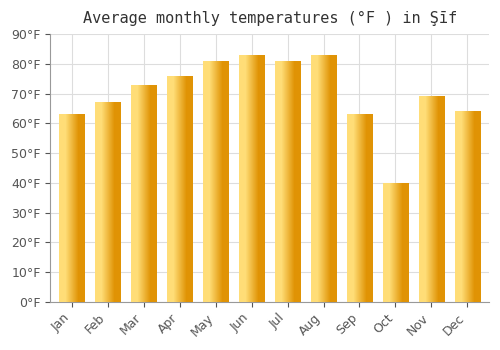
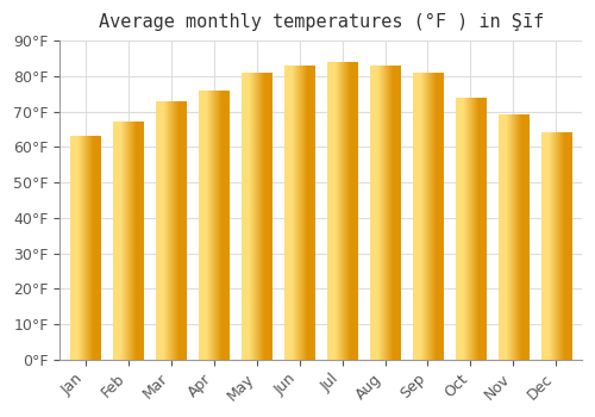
Jul: 81°F -> 84°F
Sep: 63°F -> 81°F
Oct: 40°F -> 74°F
